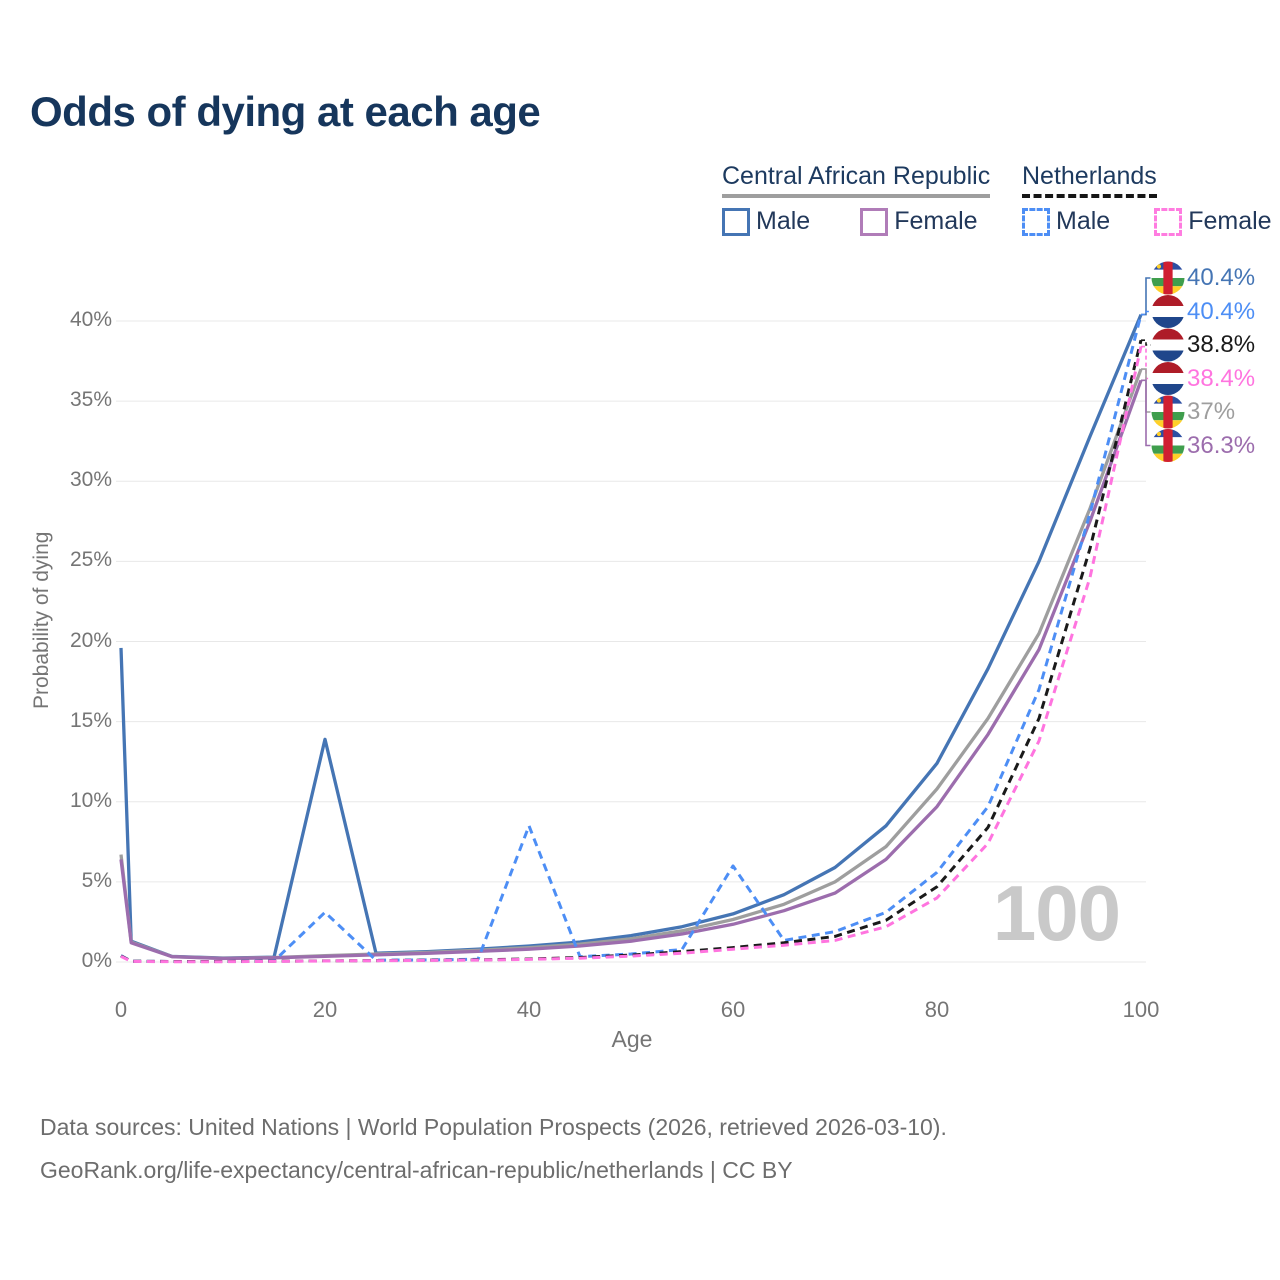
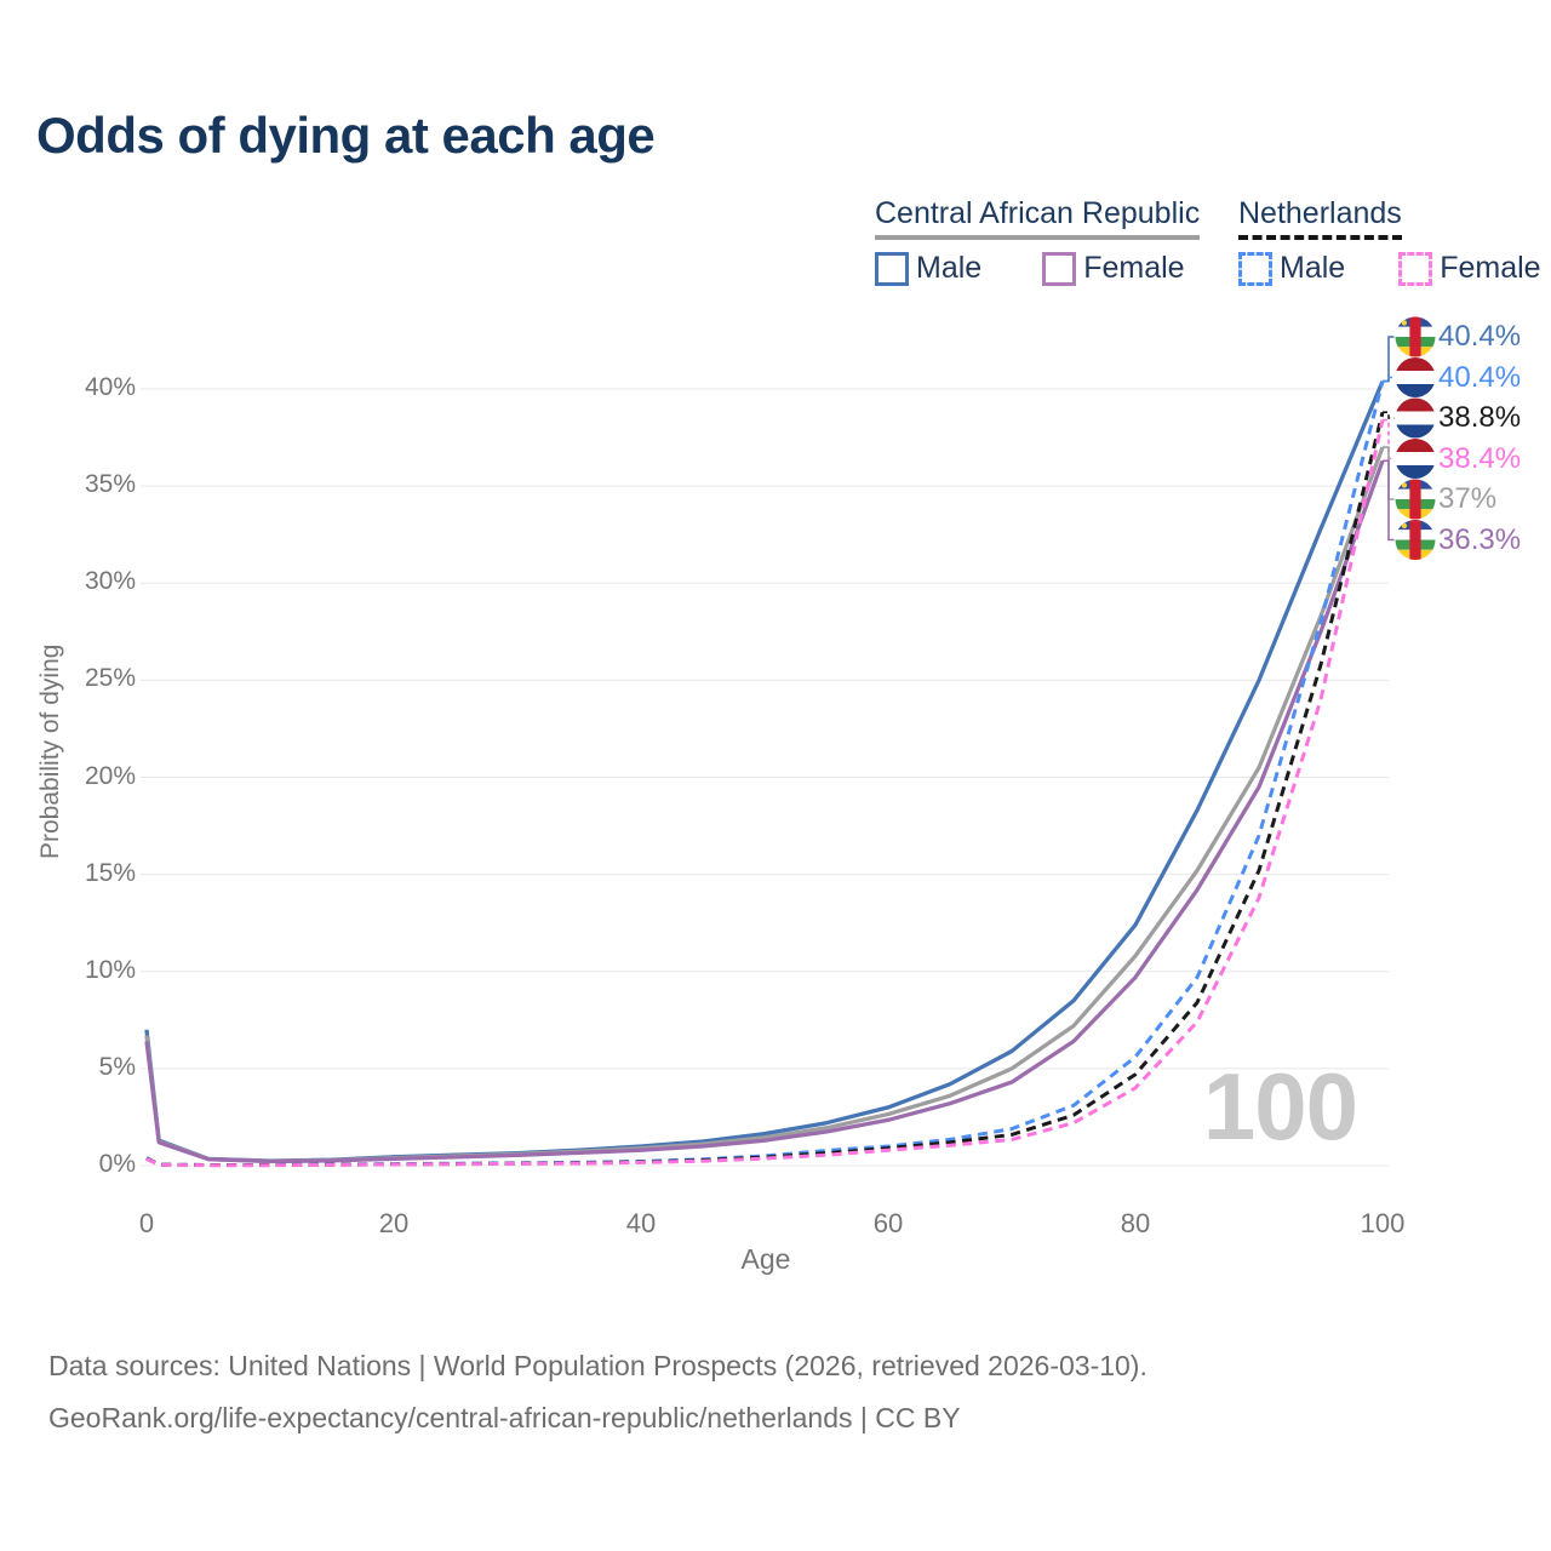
Central African Republic Male/0: 19.6% -> 7.0%
Central African Republic Male/20: 13.9% -> 0.5%
Netherlands Male/20: 3.1% -> 0.1%
Netherlands Male/40: 8.5% -> 0.2%
Netherlands Male/60: 6.0% -> 1.0%
